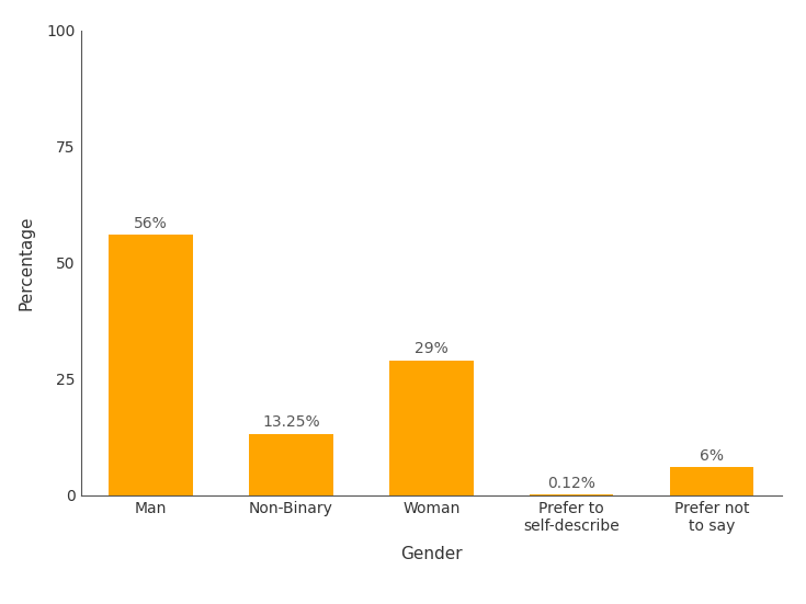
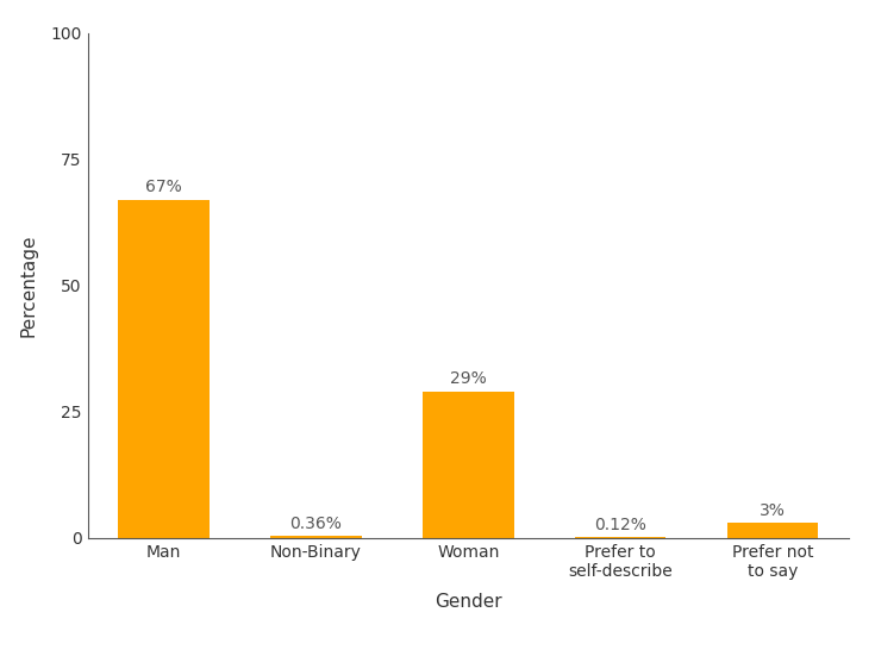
Man: 56% -> 67%
Non-Binary: 13.25% -> 0.36%
Prefer not to say: 6% -> 3%
